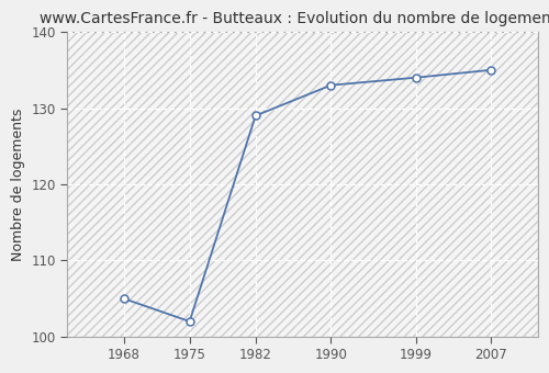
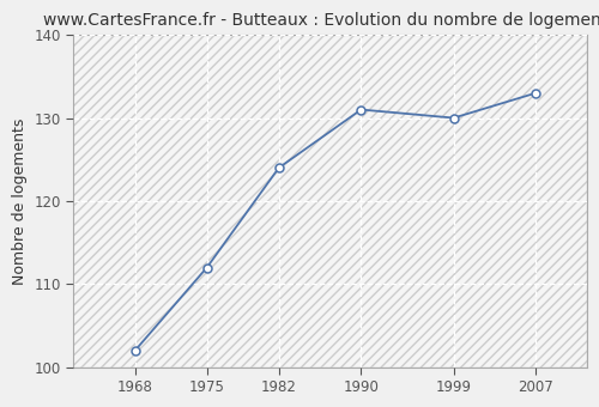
1968: 105 -> 102
1975: 102 -> 112
1982: 129 -> 124
1990: 133 -> 131
1999: 134 -> 130
2007: 135 -> 133
